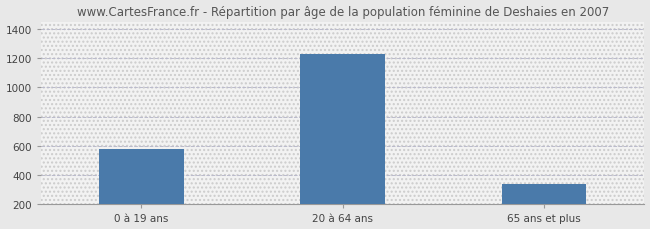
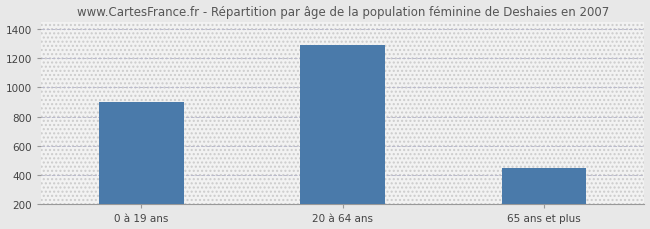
0 à 19 ans: 580 -> 900
20 à 64 ans: 1230 -> 1290
65 ans et plus: 340 -> 450
